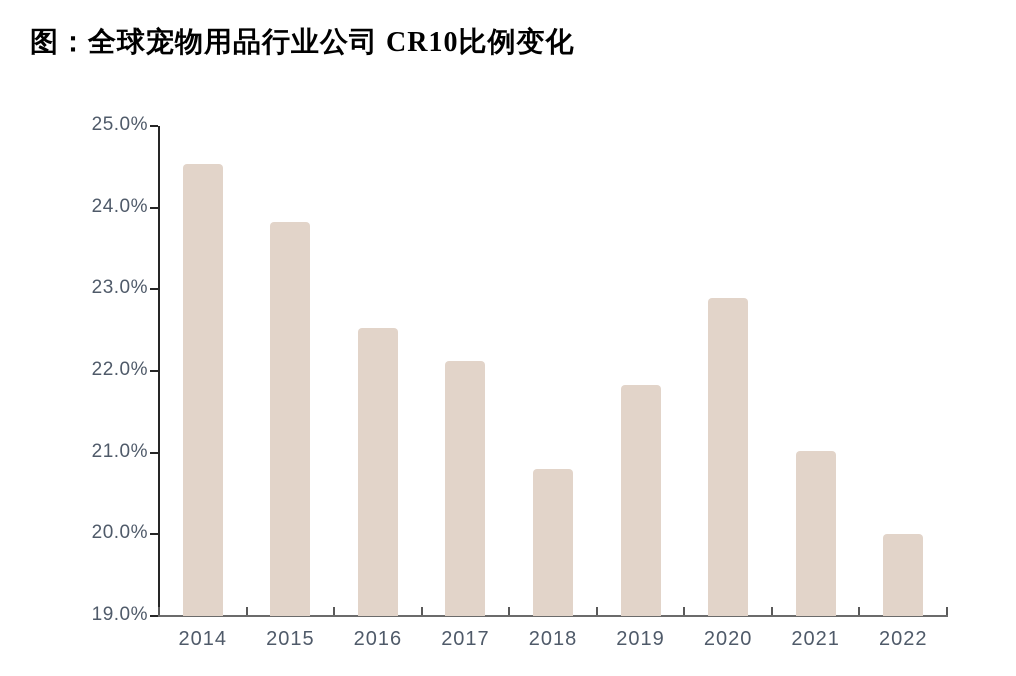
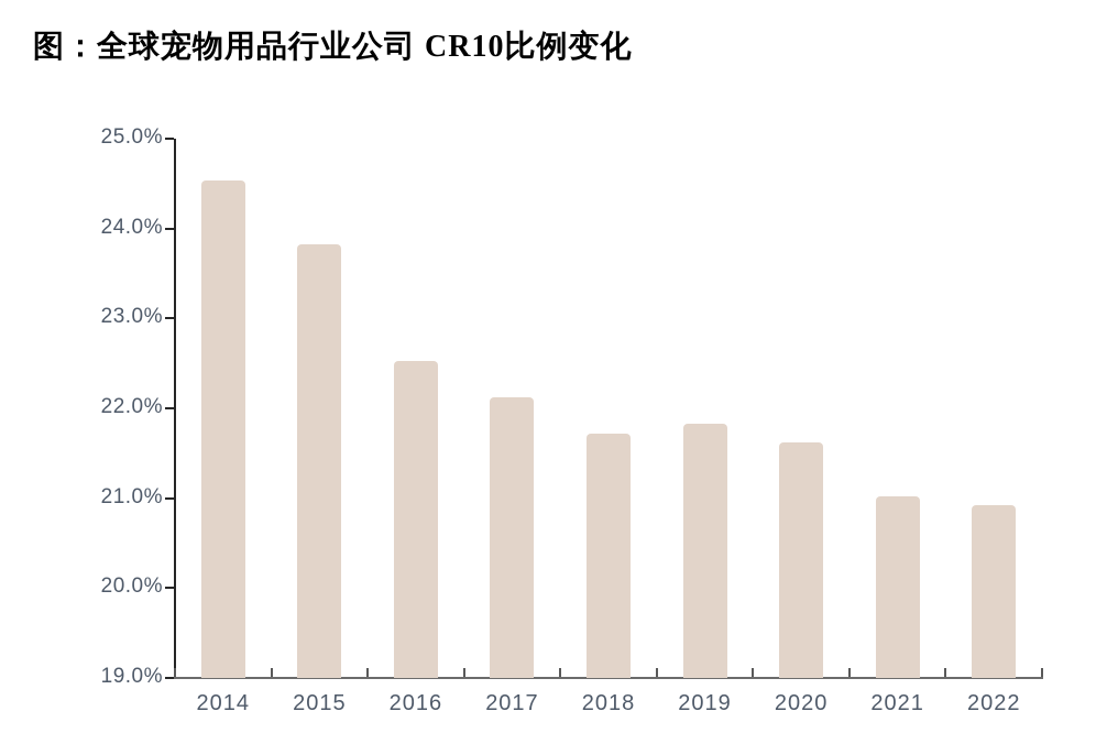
2018: 20.8% -> 21.7%
2020: 22.9% -> 21.6%
2022: 20.0% -> 20.9%
